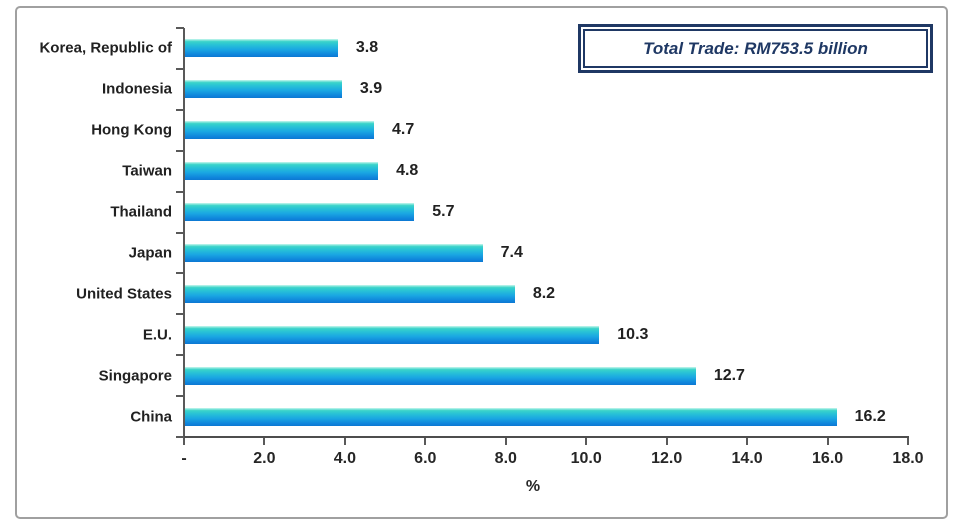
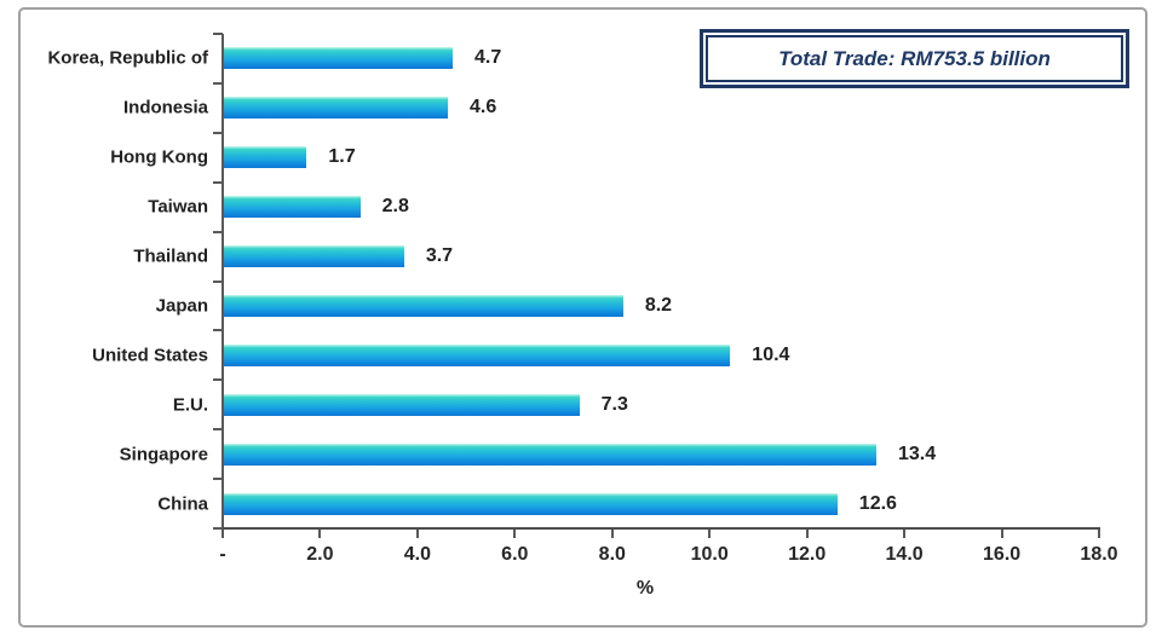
Korea, Republic of: 3.8 -> 4.7
Indonesia: 3.9 -> 4.6
Hong Kong: 4.7 -> 1.7
Taiwan: 4.8 -> 2.8
Thailand: 5.7 -> 3.7
Japan: 7.4 -> 8.2
United States: 8.2 -> 10.4
E.U.: 10.3 -> 7.3
Singapore: 12.7 -> 13.4
China: 16.2 -> 12.6
